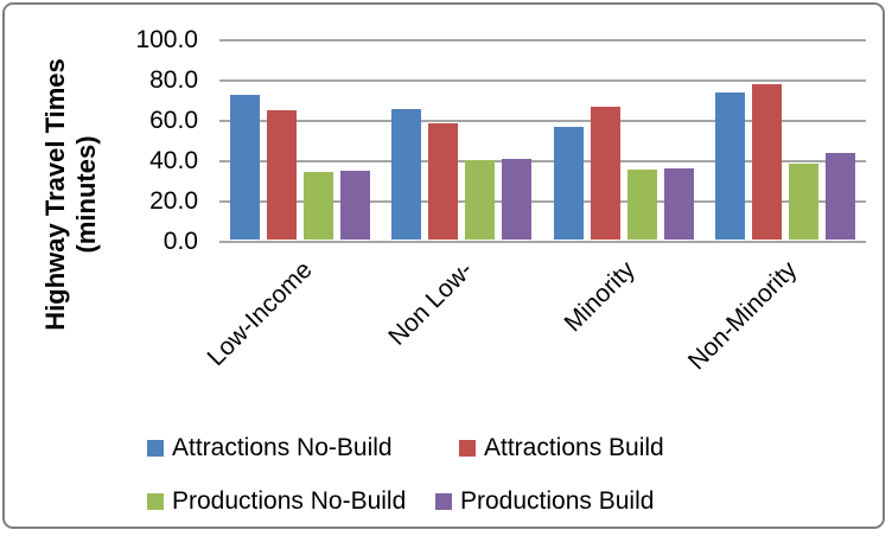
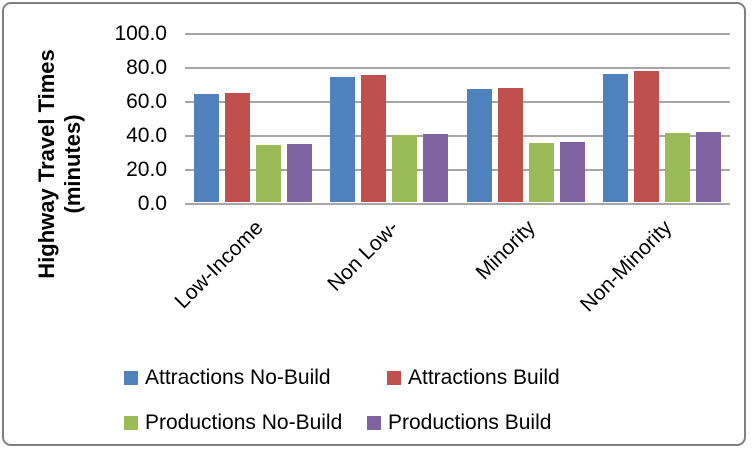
Attractions No-Build/Low-Income: 73 -> 64
Attractions No-Build/Non Low-: 66 -> 74
Attractions Build/Non Low-: 59 -> 76
Attractions No-Build/Minority: 57 -> 68
Attractions Build/Minority: 67 -> 68
Attractions No-Build/Non-Minority: 74 -> 76
Productions No-Build/Non-Minority: 39 -> 42
Productions Build/Non-Minority: 44 -> 42
